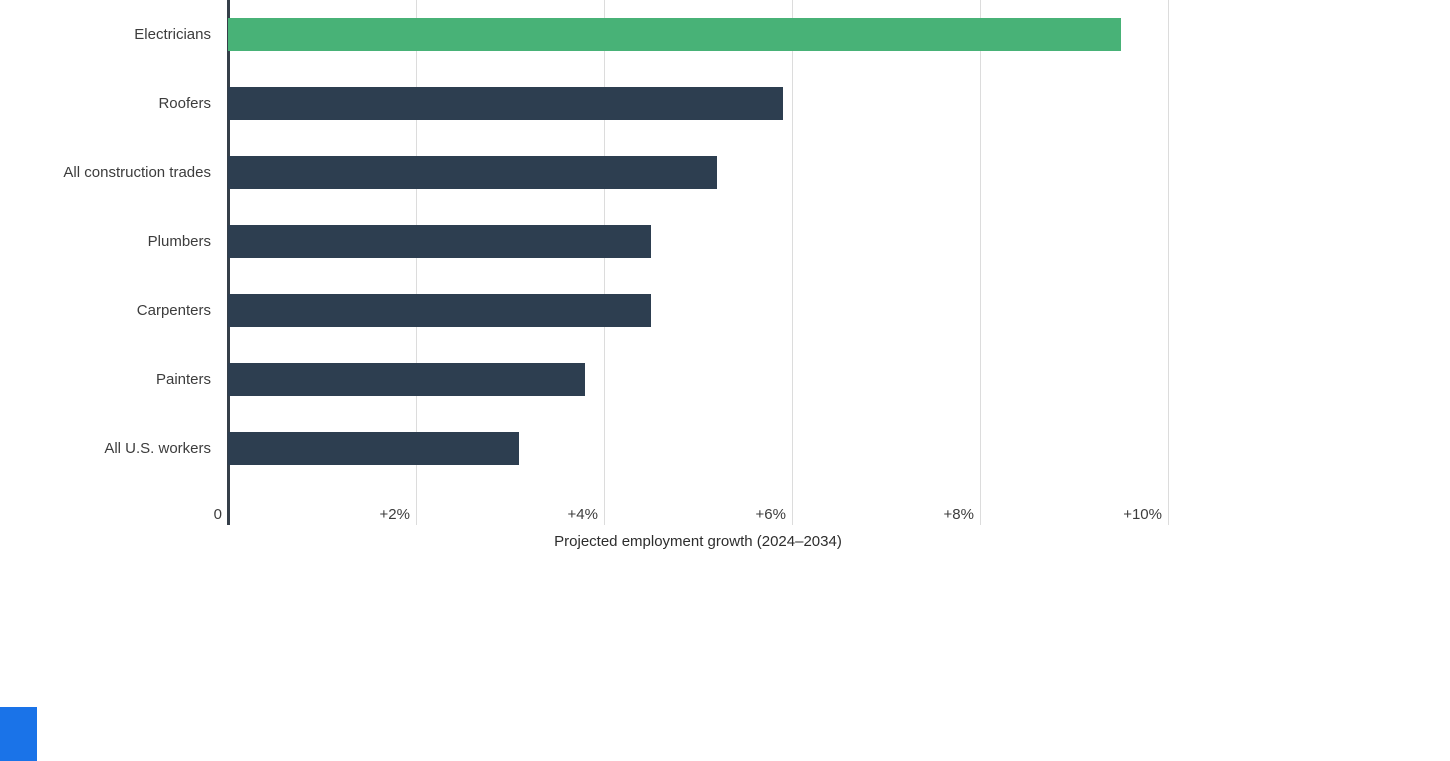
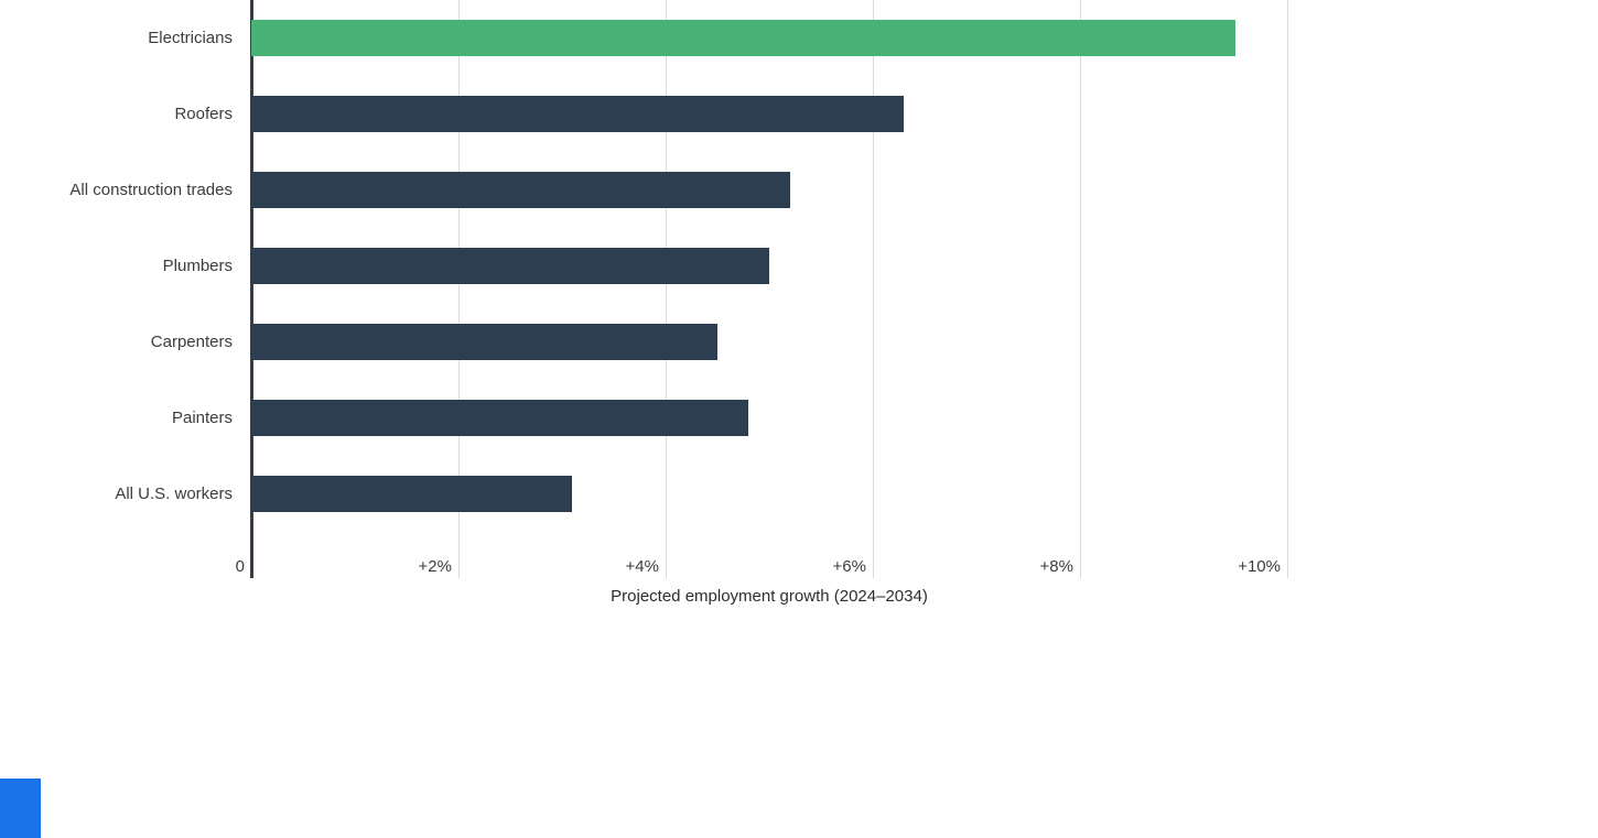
Roofers: 5.9% -> 6.3%
Plumbers: 4.5% -> 5.0%
Painters: 3.8% -> 4.8%
